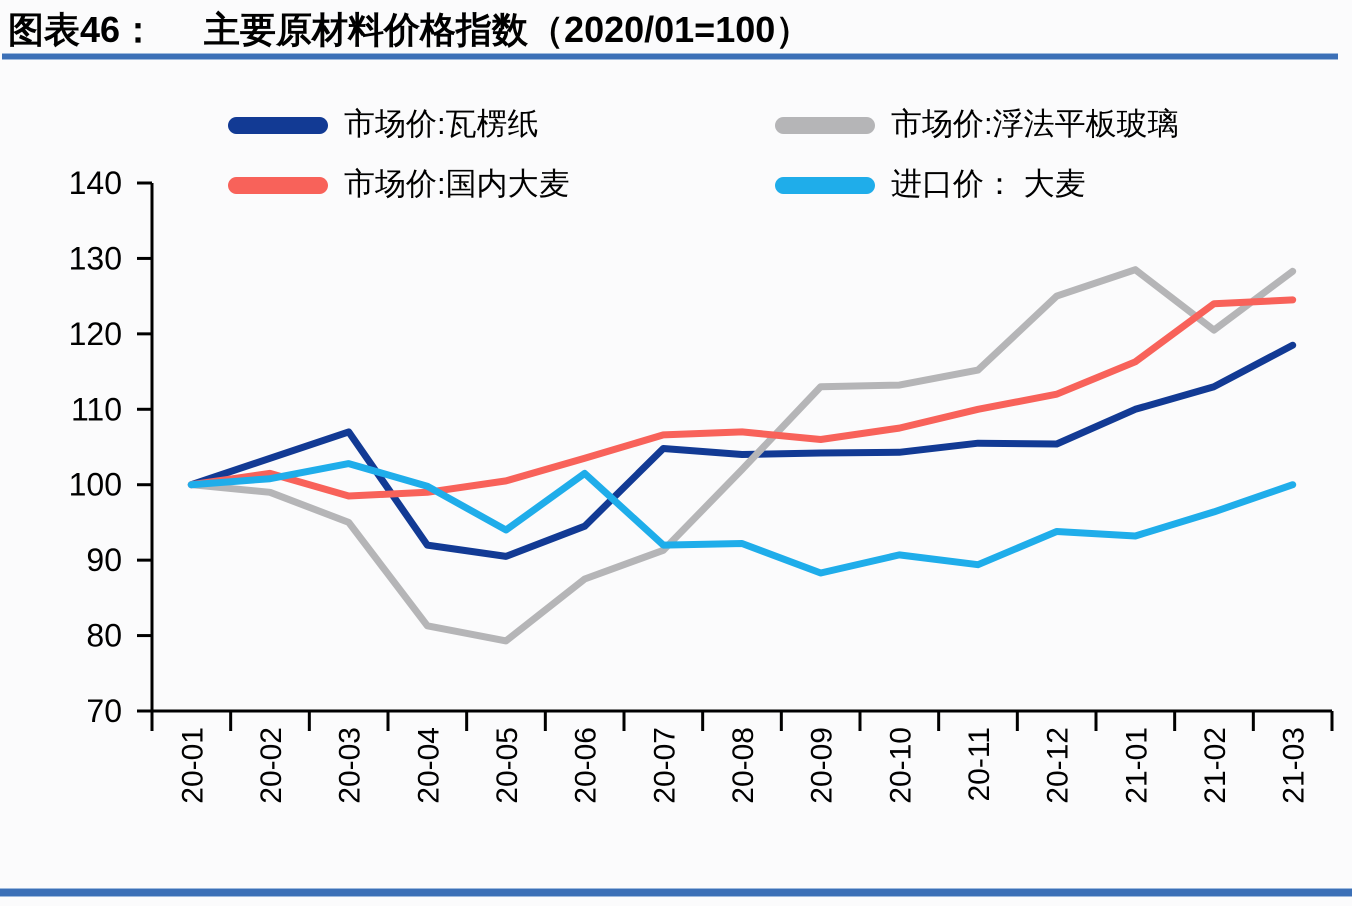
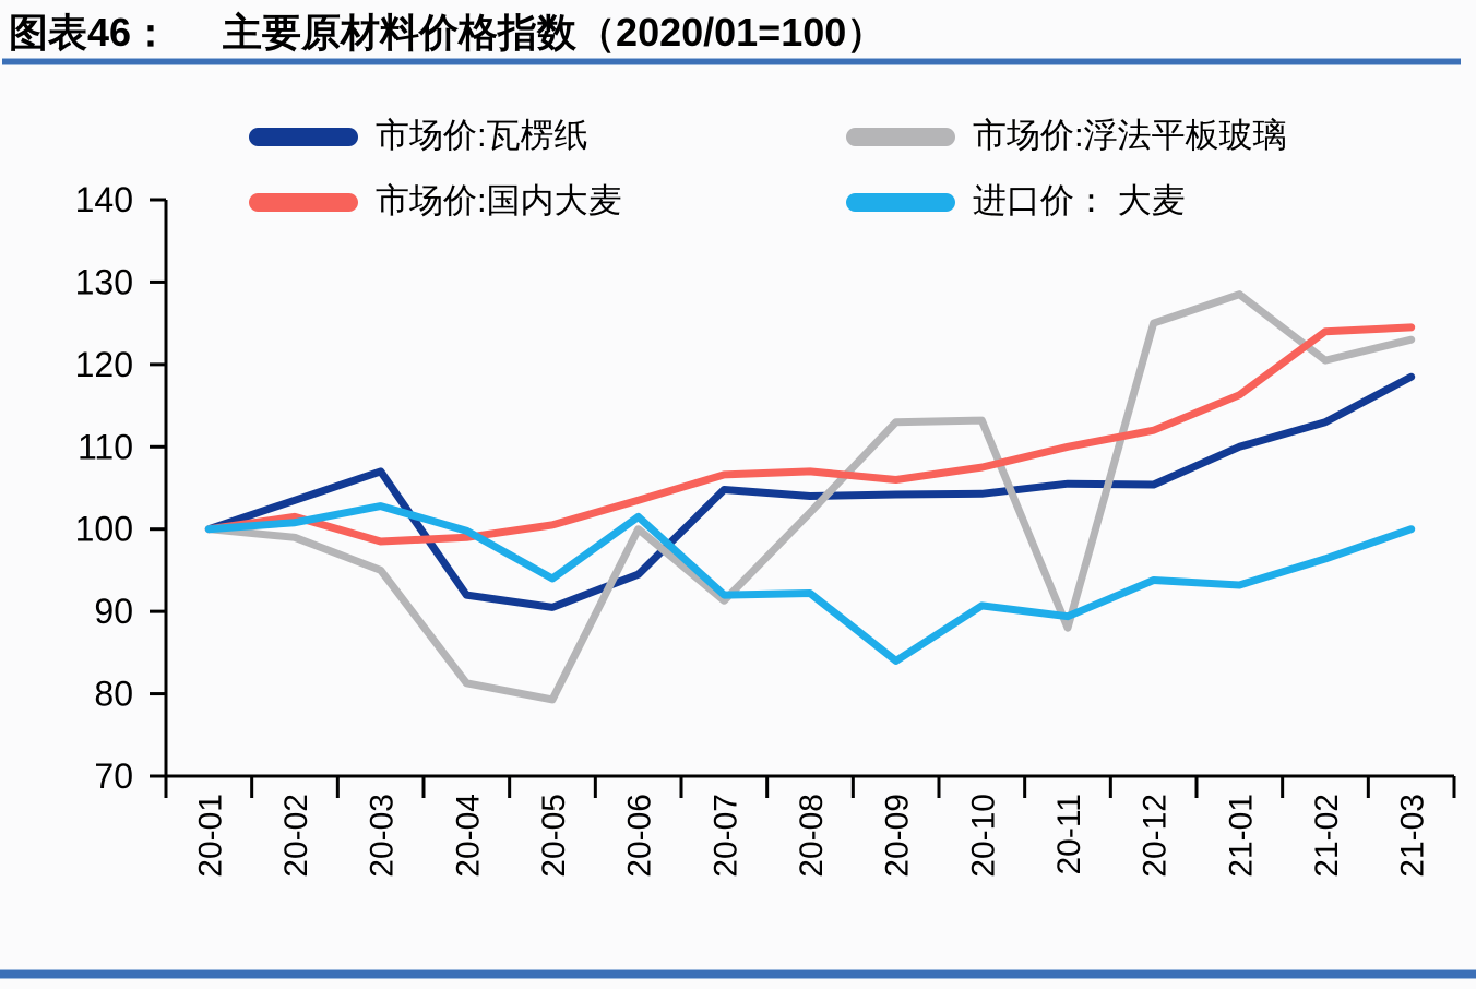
市场价:浮法平板玻璃/20-06: 88 -> 100
进口价： 大麦/20-09: 88 -> 84
市场价:浮法平板玻璃/20-11: 115 -> 88
市场价:浮法平板玻璃/21-03: 128 -> 123
